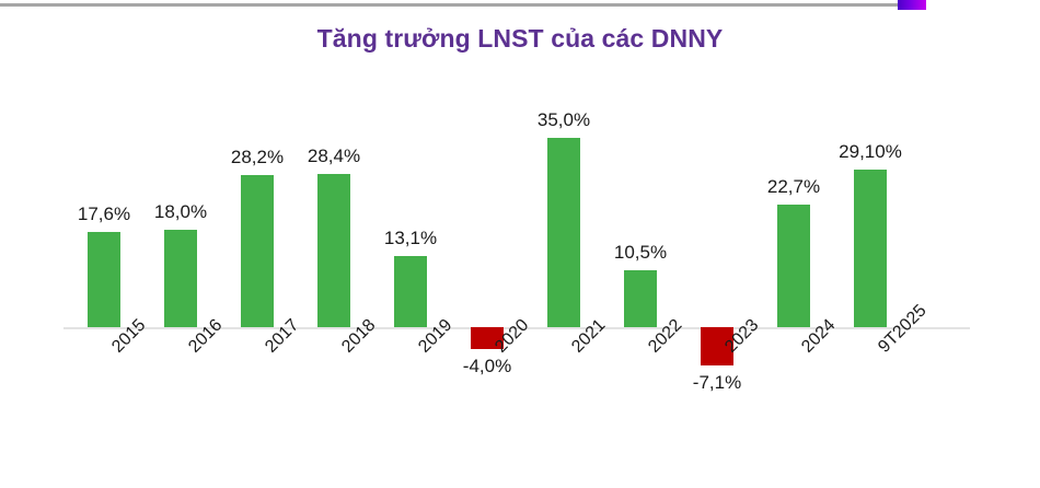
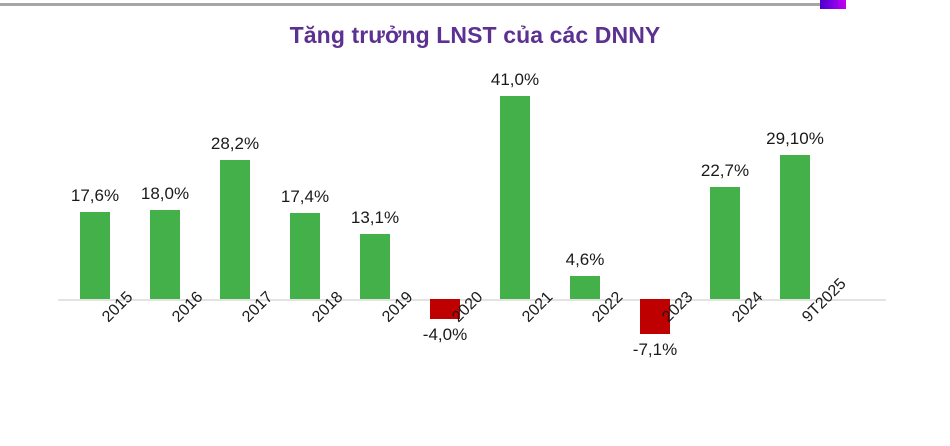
2018: 28,4% -> 17,4%
2021: 35,0% -> 41,0%
2022: 10,5% -> 4,6%
